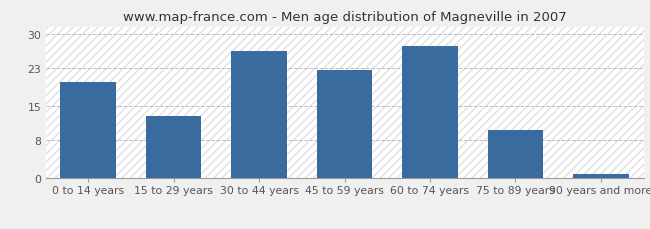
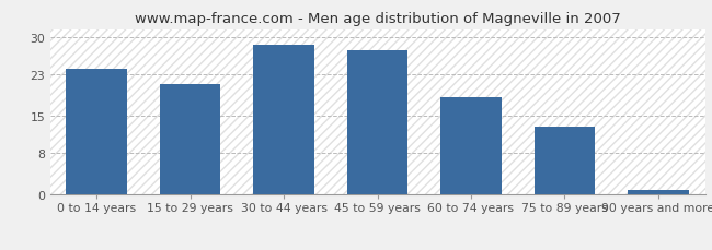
0 to 14 years: 20.0 -> 24.0
15 to 29 years: 13.0 -> 21.0
30 to 44 years: 26.5 -> 28.5
45 to 59 years: 22.5 -> 27.5
60 to 74 years: 27.5 -> 18.5
75 to 89 years: 10.0 -> 13.0
